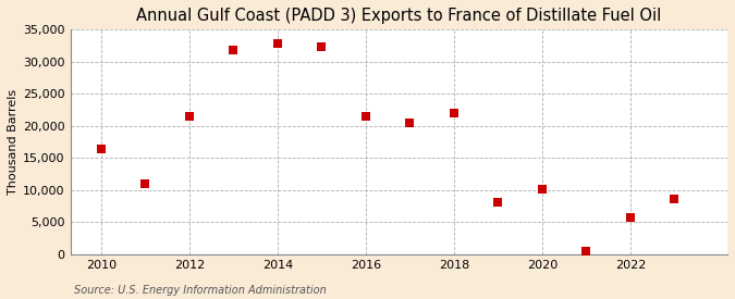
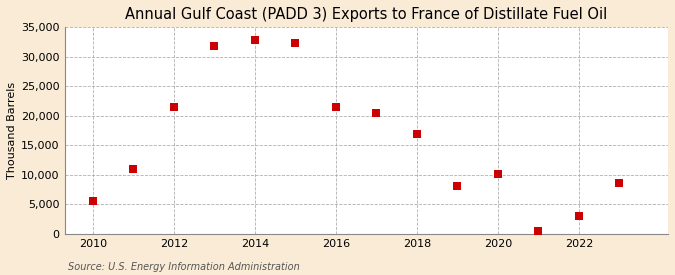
2010: 16,400 -> 5,500
2018: 22,000 -> 17,000
2022: 5,800 -> 3,000
